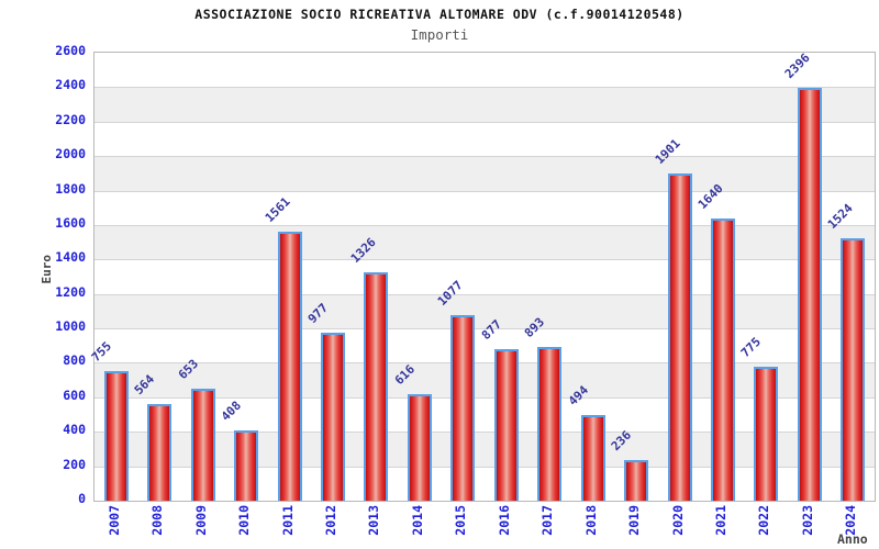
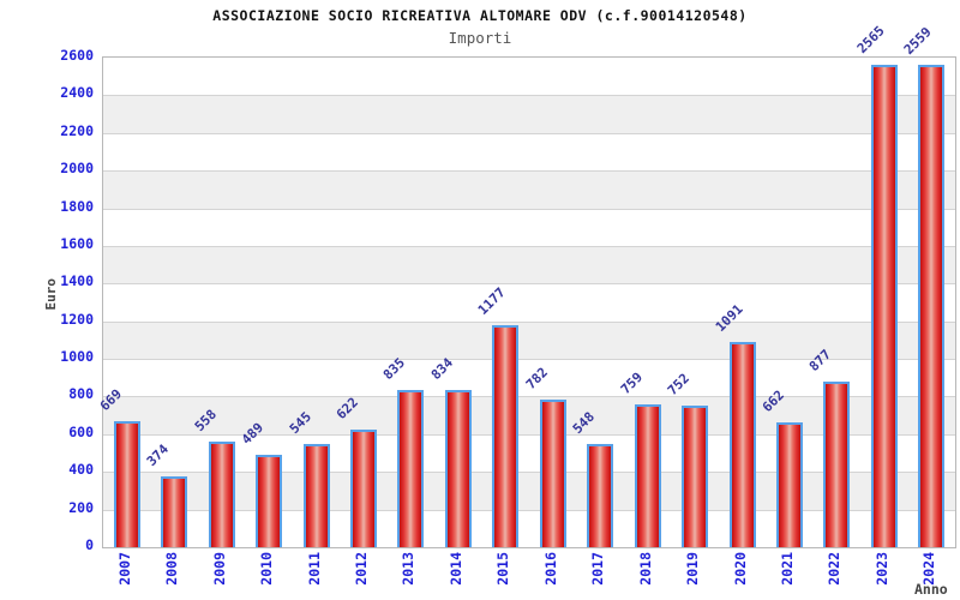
2007: 755 -> 669
2008: 564 -> 374
2009: 653 -> 558
2010: 408 -> 489
2011: 1561 -> 545
2012: 977 -> 622
2013: 1326 -> 835
2014: 616 -> 834
2015: 1077 -> 1177
2016: 877 -> 782
2017: 893 -> 548
2018: 494 -> 759
2019: 236 -> 752
2020: 1901 -> 1091
2021: 1640 -> 662
2022: 775 -> 877
2023: 2396 -> 2565
2024: 1524 -> 2559
